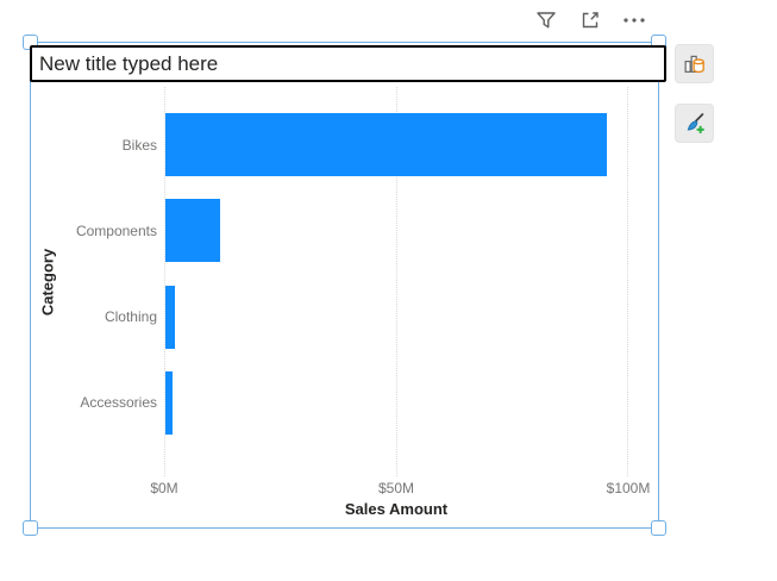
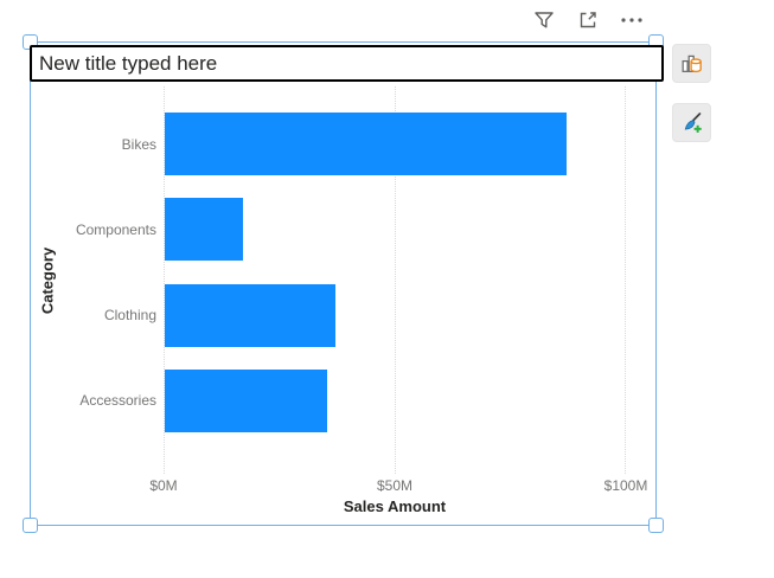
Bikes: $95M -> $87M
Components: $12M -> $17M
Clothing: $2M -> $37M
Accessories: $2M -> $35M
